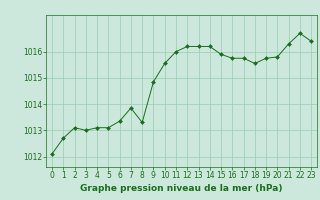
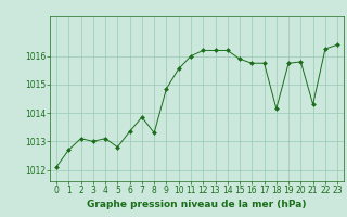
5: 1013.10 -> 1012.80
18: 1015.55 -> 1014.15
21: 1016.30 -> 1014.30
22: 1016.70 -> 1016.25
